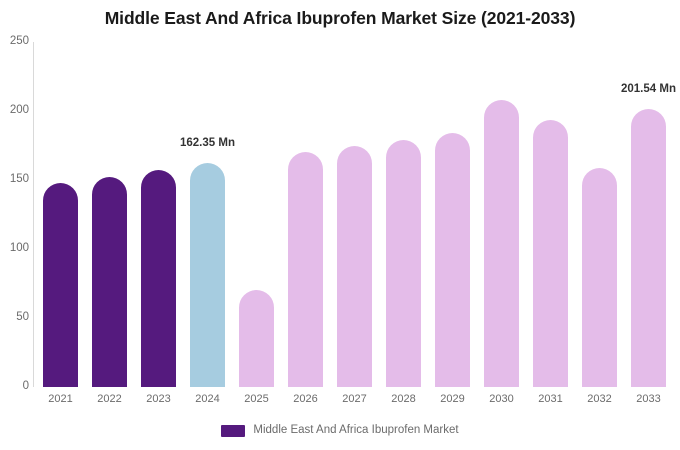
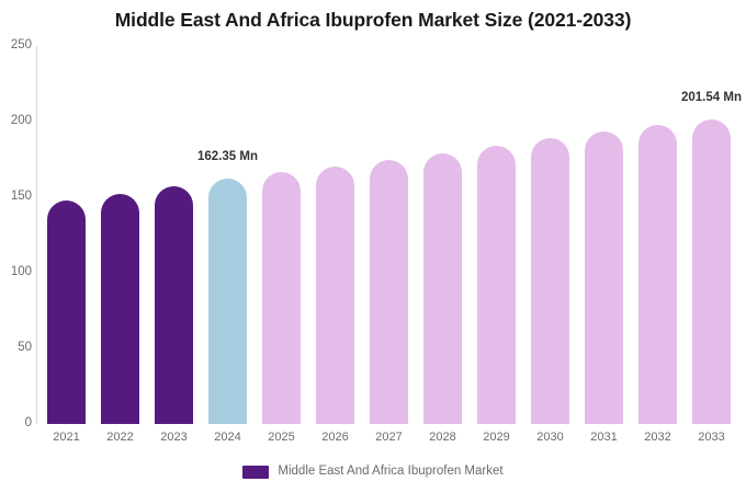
2025: 70 -> 166
2030: 208 -> 189
2032: 159 -> 198
